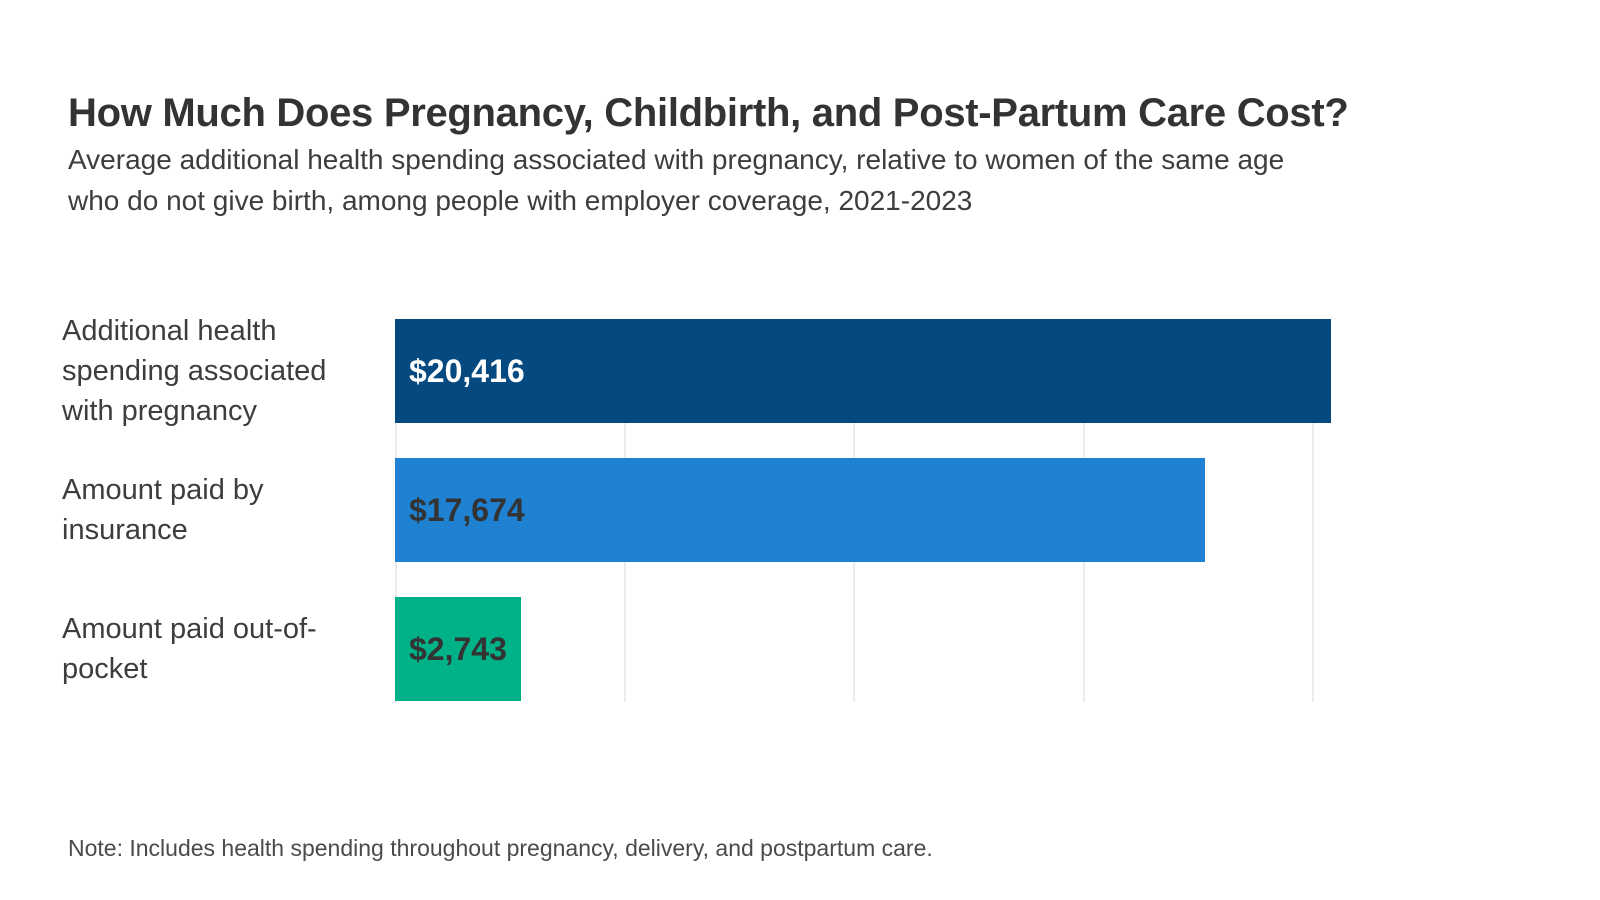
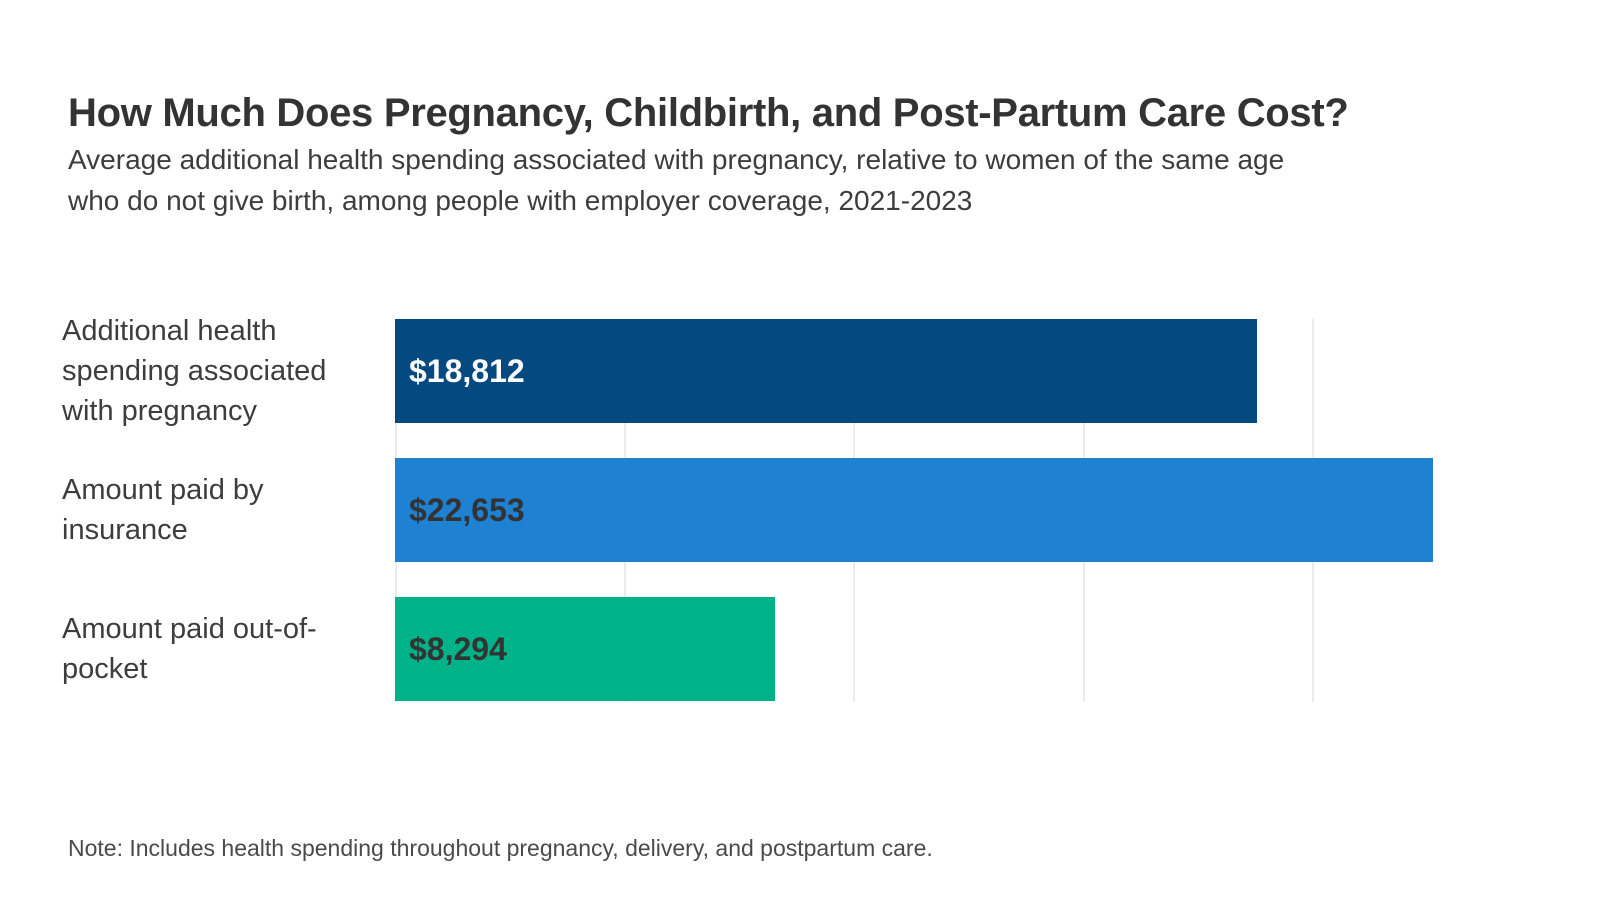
Additional health spending associated with pregnancy: $20,416 -> $18,812
Amount paid by insurance: $17,674 -> $22,653
Amount paid out-of-pocket: $2,743 -> $8,294
